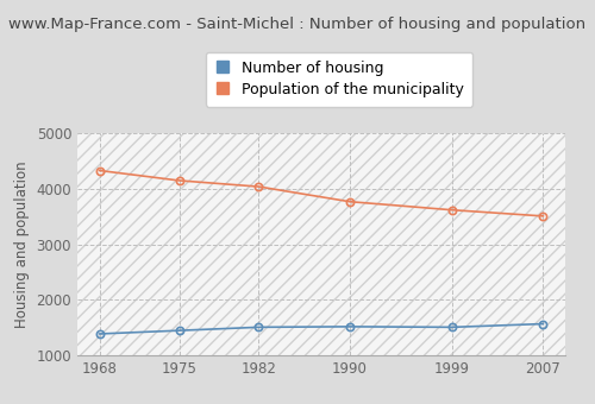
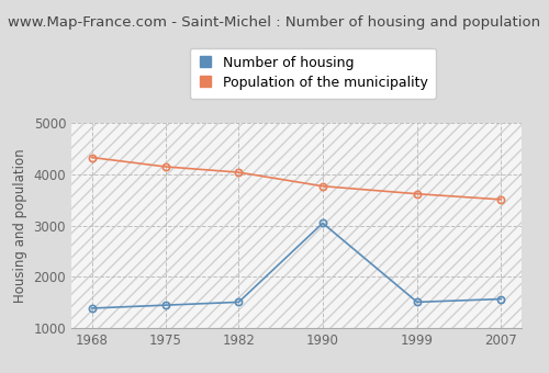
Number of housing/1990: 1520 -> 3050
